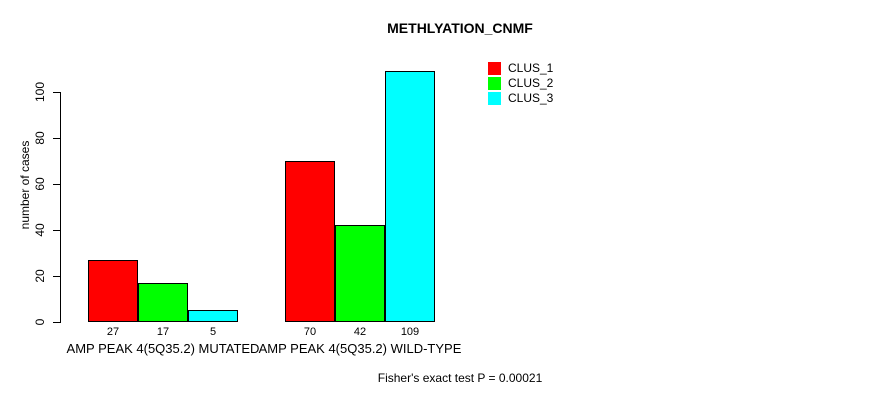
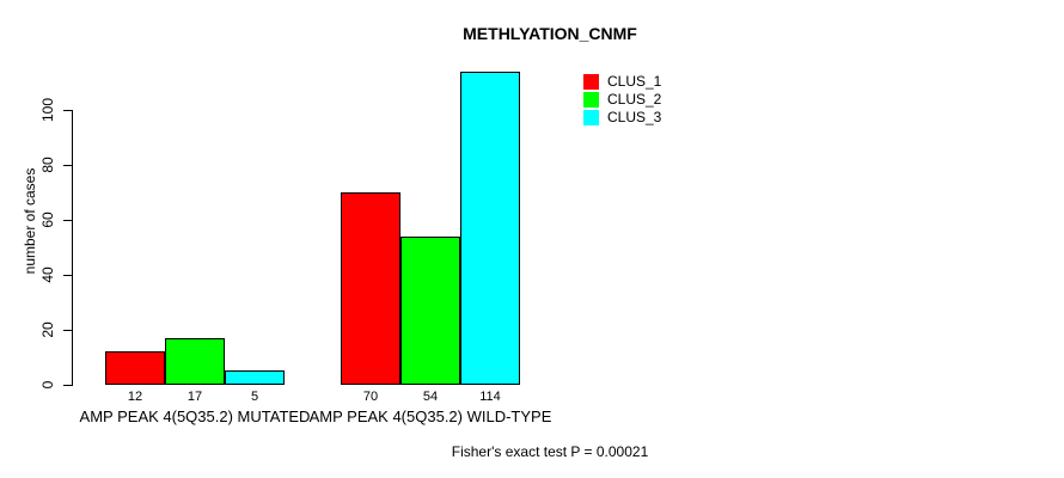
CLUS_1/AMP PEAK 4(5Q35.2) MUTATED: 27 -> 12
CLUS_2/AMP PEAK 4(5Q35.2) WILD-TYPE: 42 -> 54
CLUS_3/AMP PEAK 4(5Q35.2) WILD-TYPE: 109 -> 114
